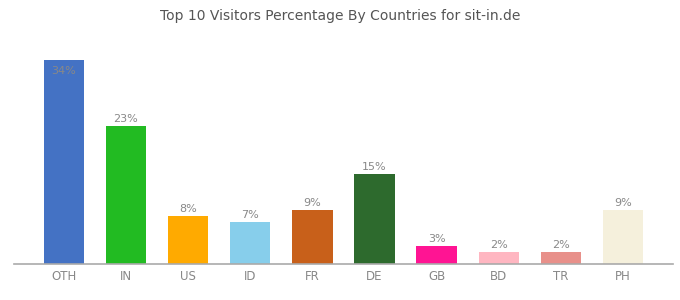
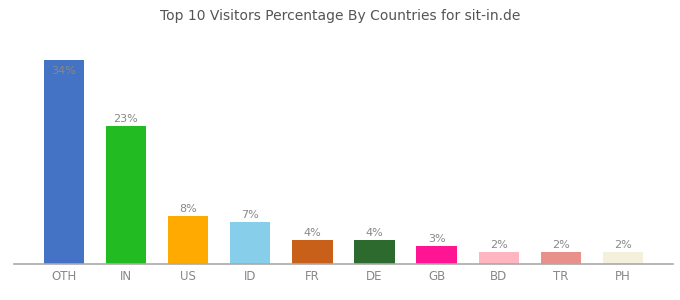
FR: 9% -> 4%
DE: 15% -> 4%
PH: 9% -> 2%
